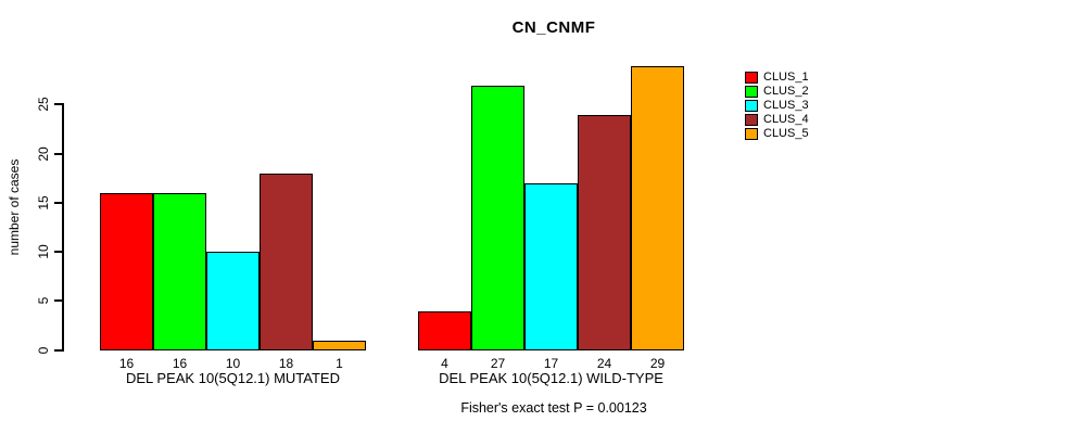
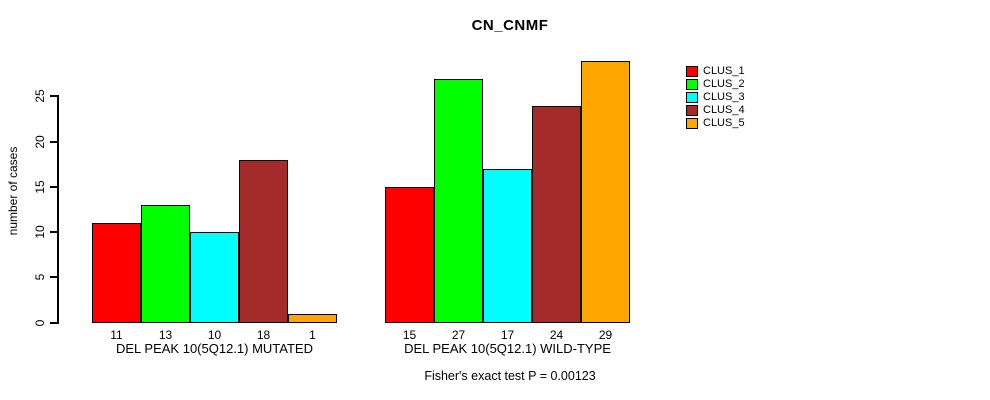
CLUS_1/DEL PEAK 10(5Q12.1) MUTATED: 16 -> 11
CLUS_2/DEL PEAK 10(5Q12.1) MUTATED: 16 -> 13
CLUS_1/DEL PEAK 10(5Q12.1) WILD-TYPE: 4 -> 15
